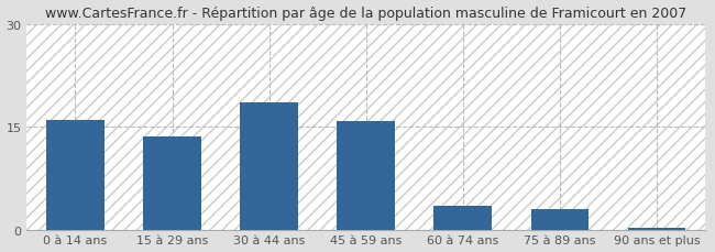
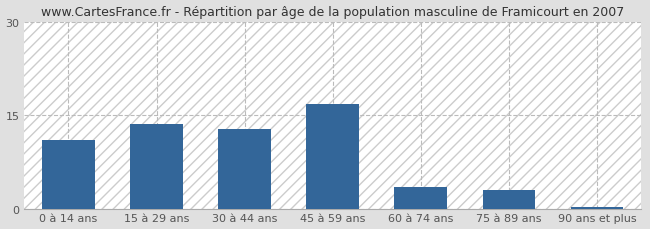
0 à 14 ans: 16.0 -> 11.0
30 à 44 ans: 18.5 -> 12.8
45 à 59 ans: 15.8 -> 16.8
